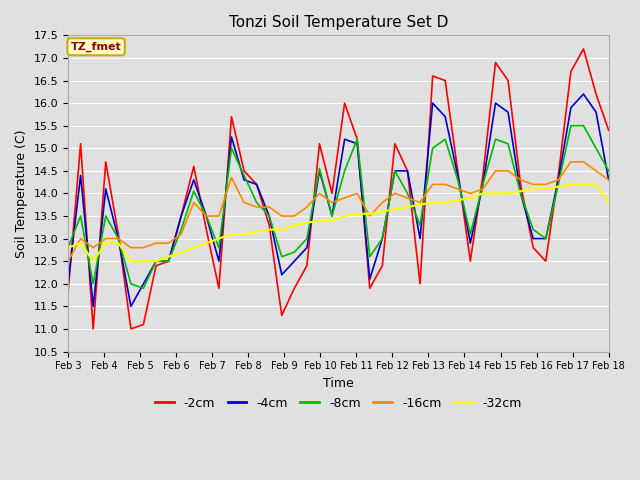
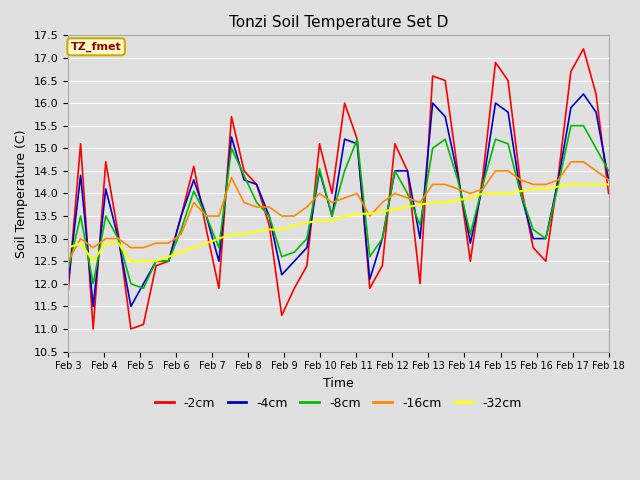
-8cm/Feb 3: 12.80 -> 12.30
-2cm/Feb 18: 15.4 -> 14.0
-32cm/Feb 18: 13.80 -> 14.20
